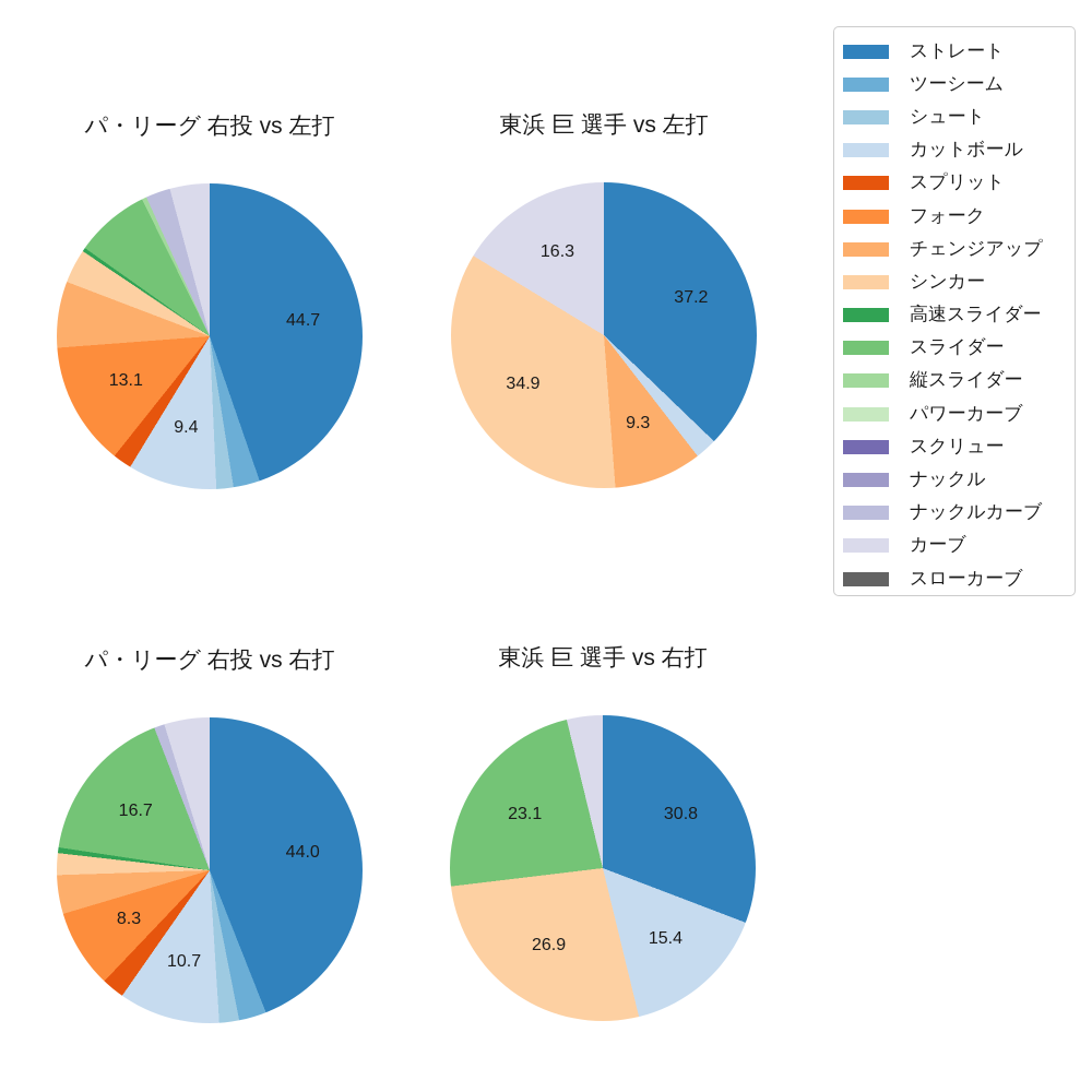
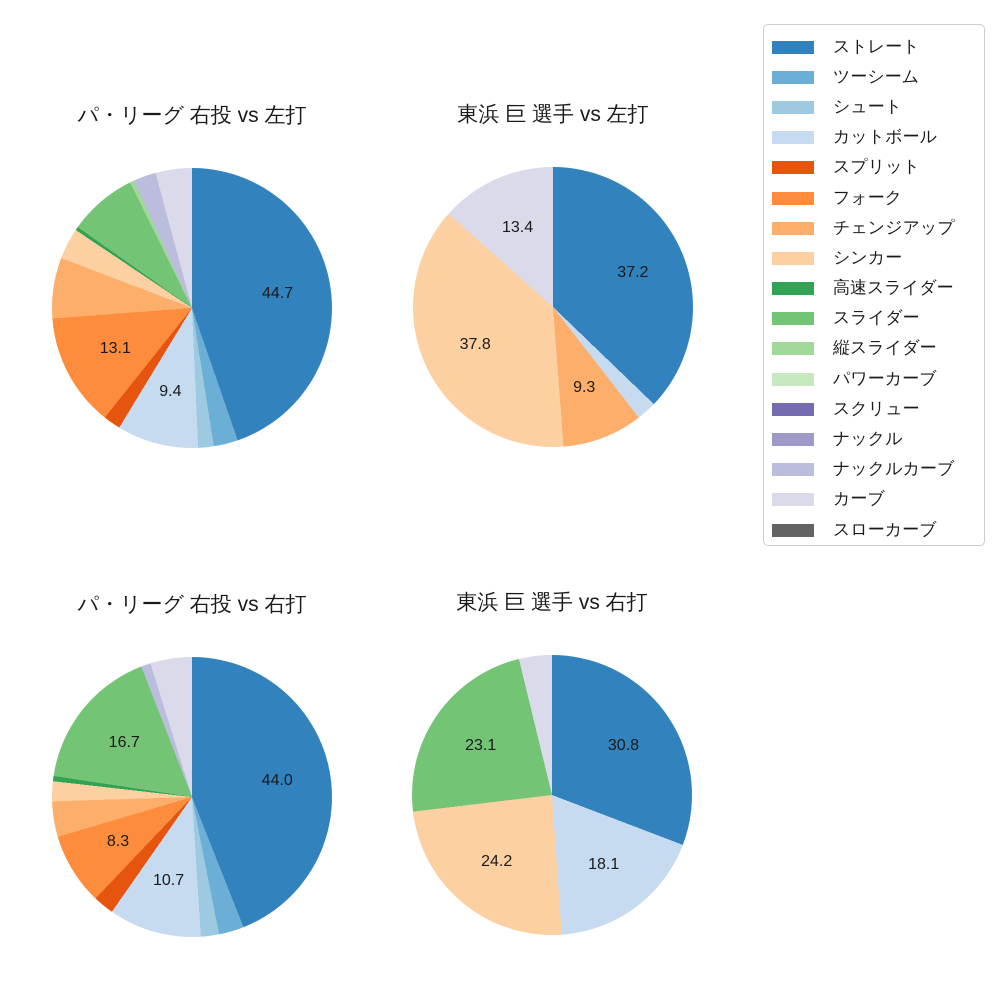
東浜 巨 選手 vs 左打/シンカー: 34.9 -> 37.8
東浜 巨 選手 vs 左打/カーブ: 16.3 -> 13.4
東浜 巨 選手 vs 右打/カットボール: 15.4 -> 18.1
東浜 巨 選手 vs 右打/シンカー: 26.9 -> 24.2
